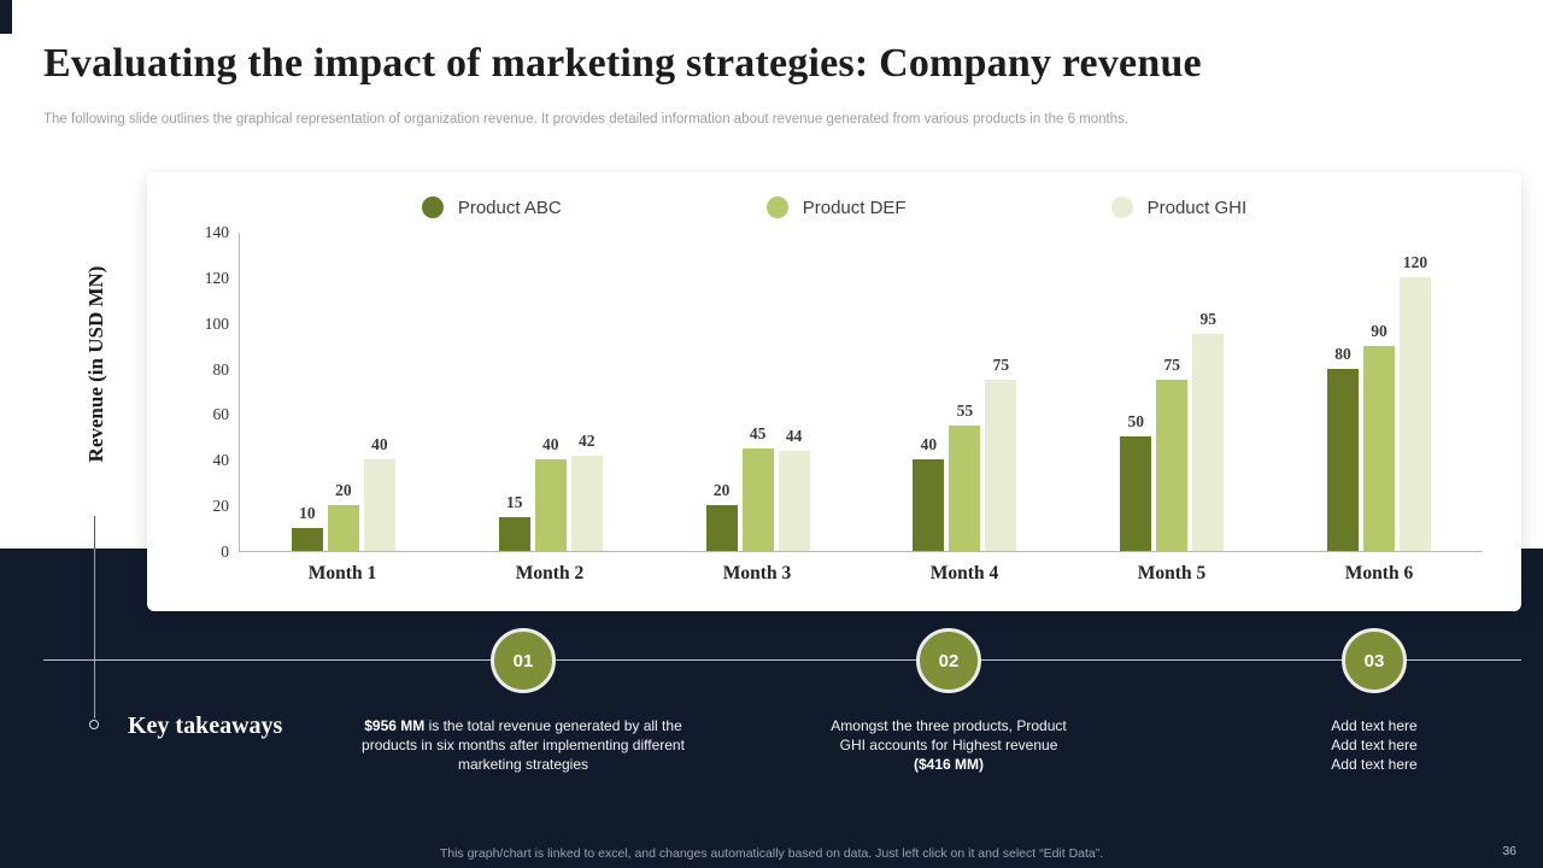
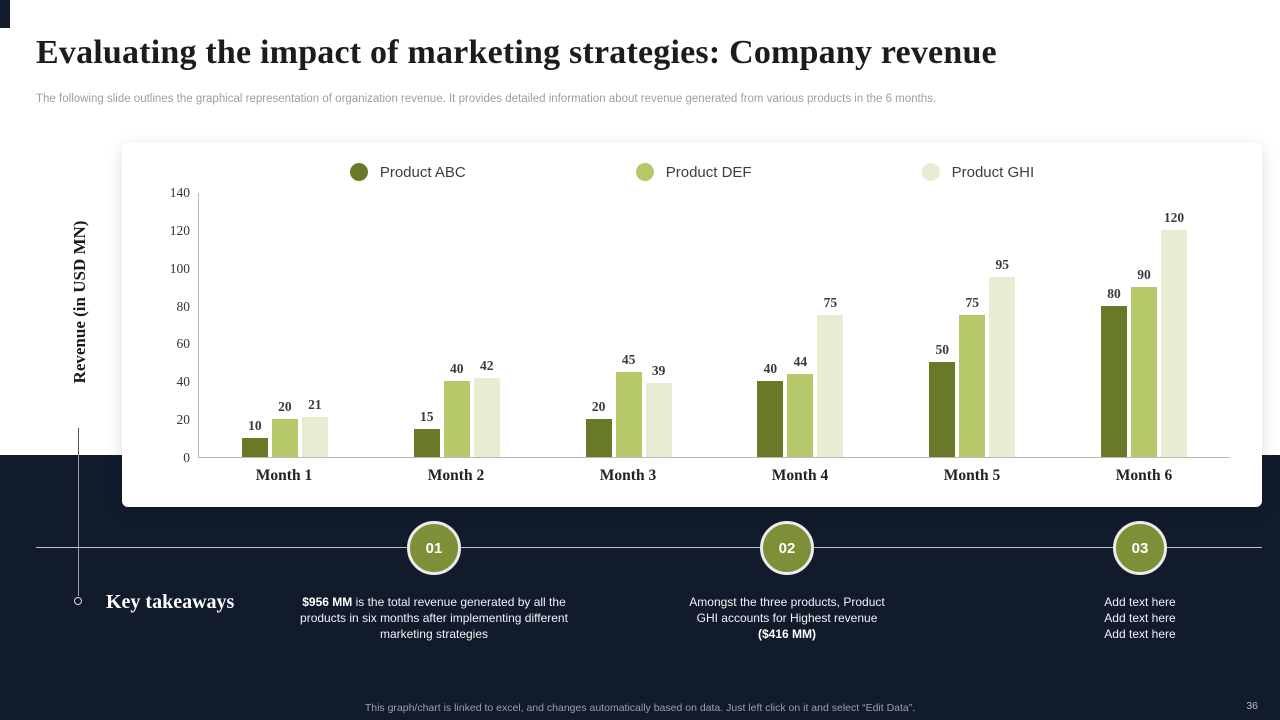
Product GHI/Month 1: 40 -> 21
Product GHI/Month 3: 44 -> 39
Product DEF/Month 4: 55 -> 44
